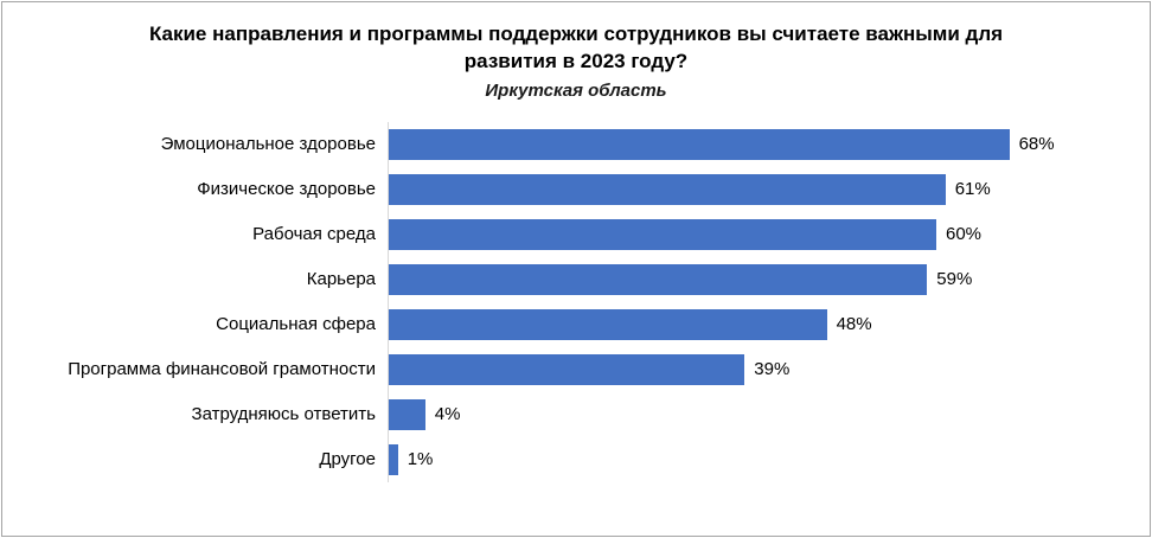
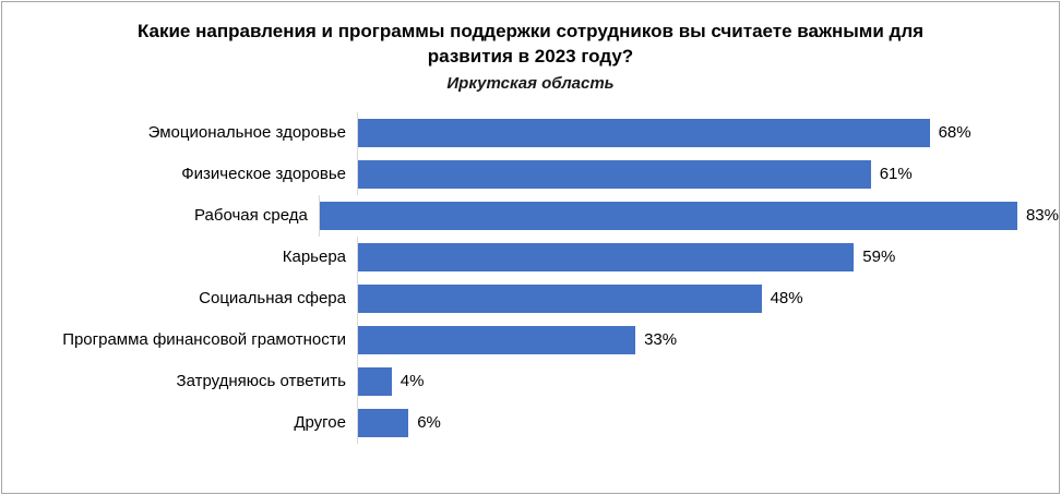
Рабочая среда: 60% -> 83%
Программа финансовой грамотности: 39% -> 33%
Другое: 1% -> 6%
